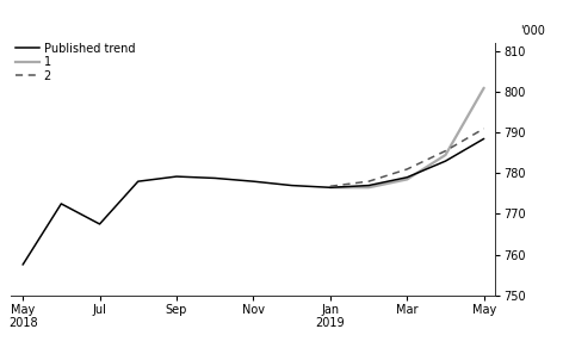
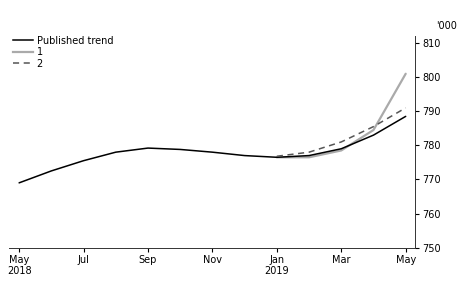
Published trend/May 2018: 757.5 -> 769.0
Published trend/Jul: 767.5 -> 775.5
